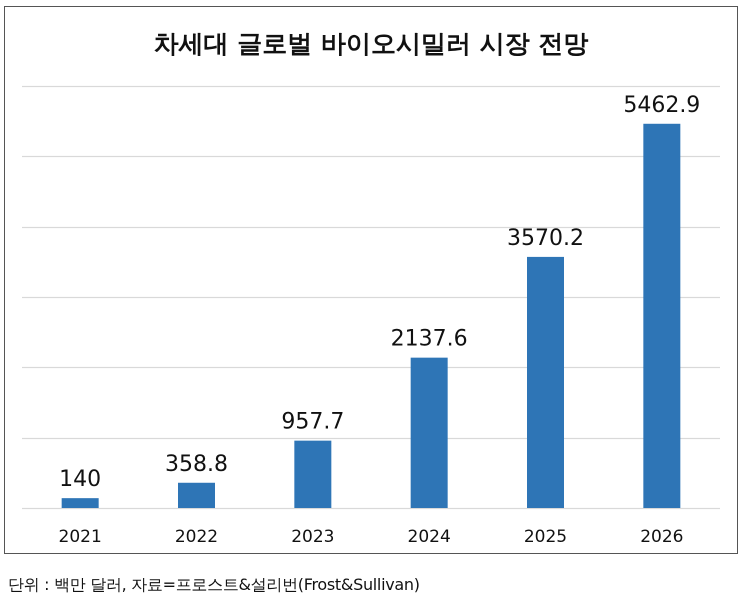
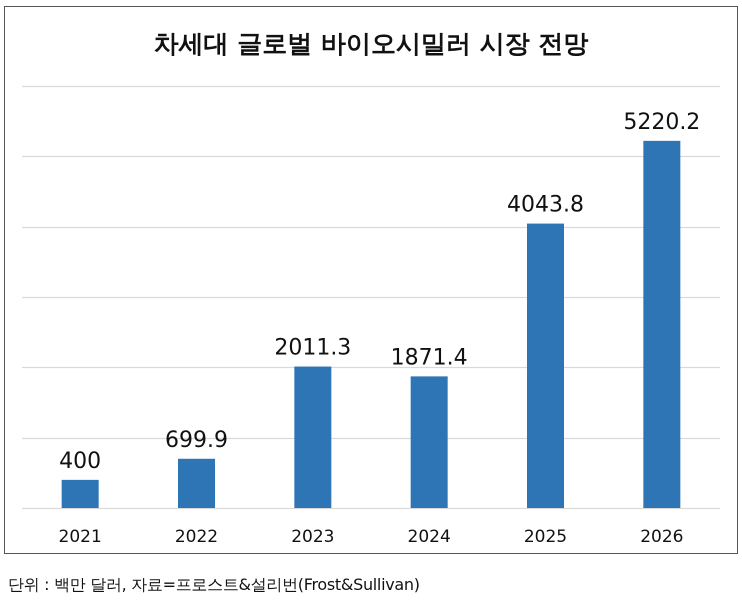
2021: 140 -> 400
2022: 358.8 -> 699.9
2023: 957.7 -> 2011.3
2024: 2137.6 -> 1871.4
2025: 3570.2 -> 4043.8
2026: 5462.9 -> 5220.2
